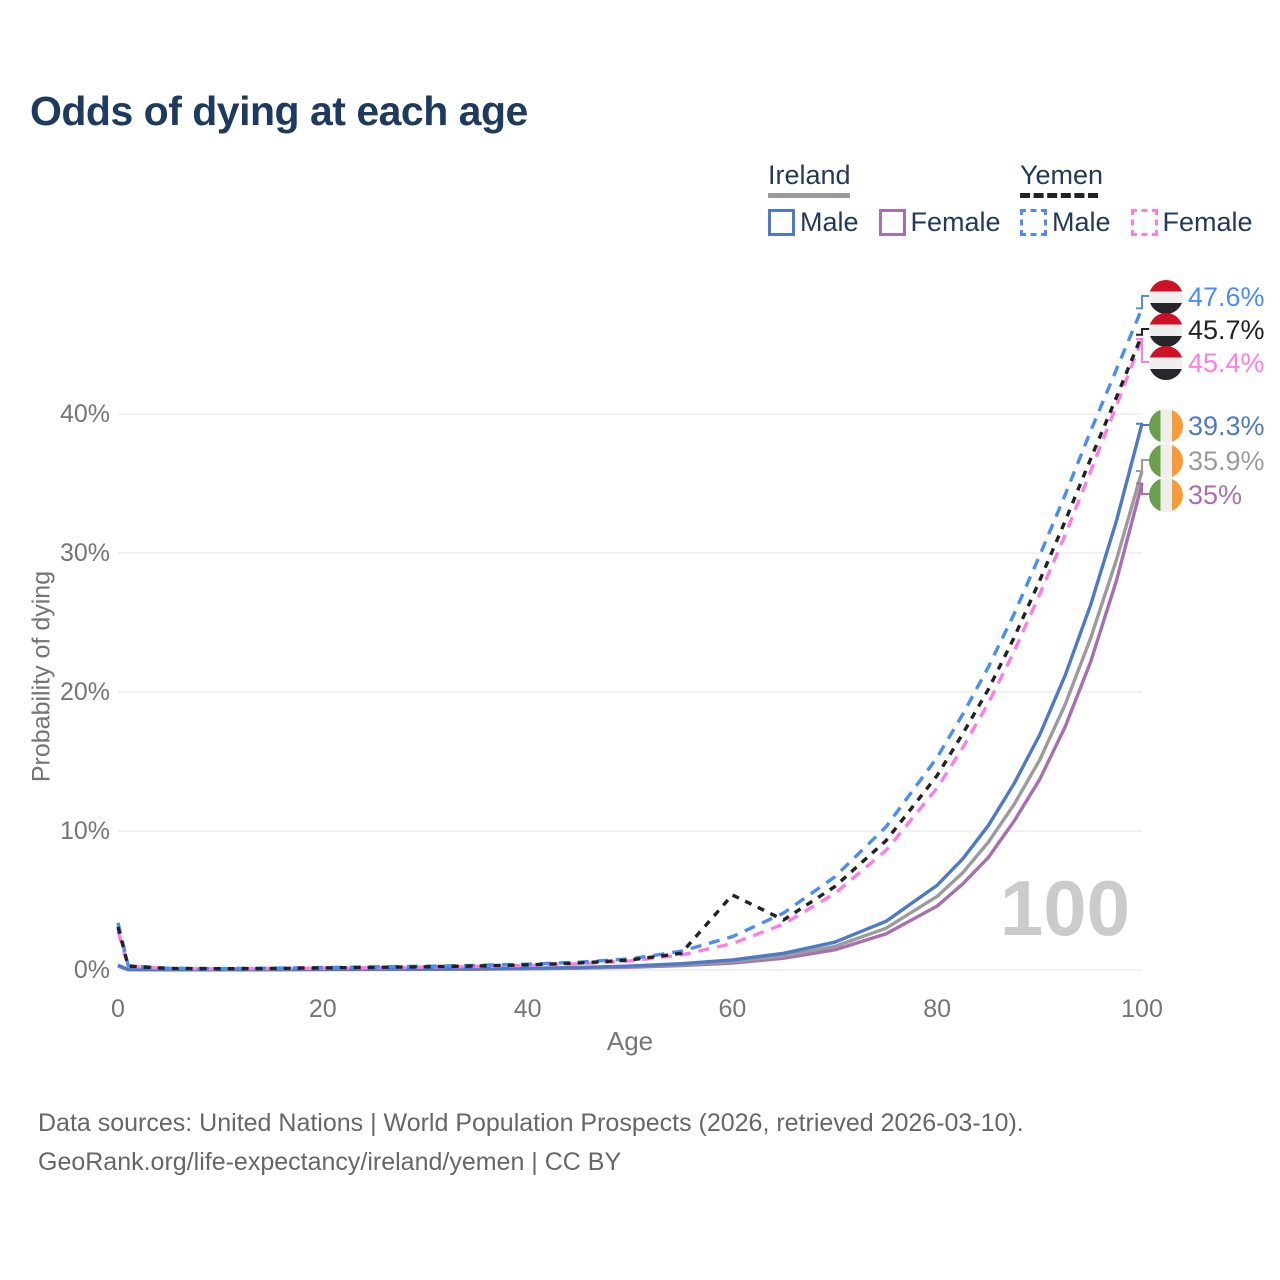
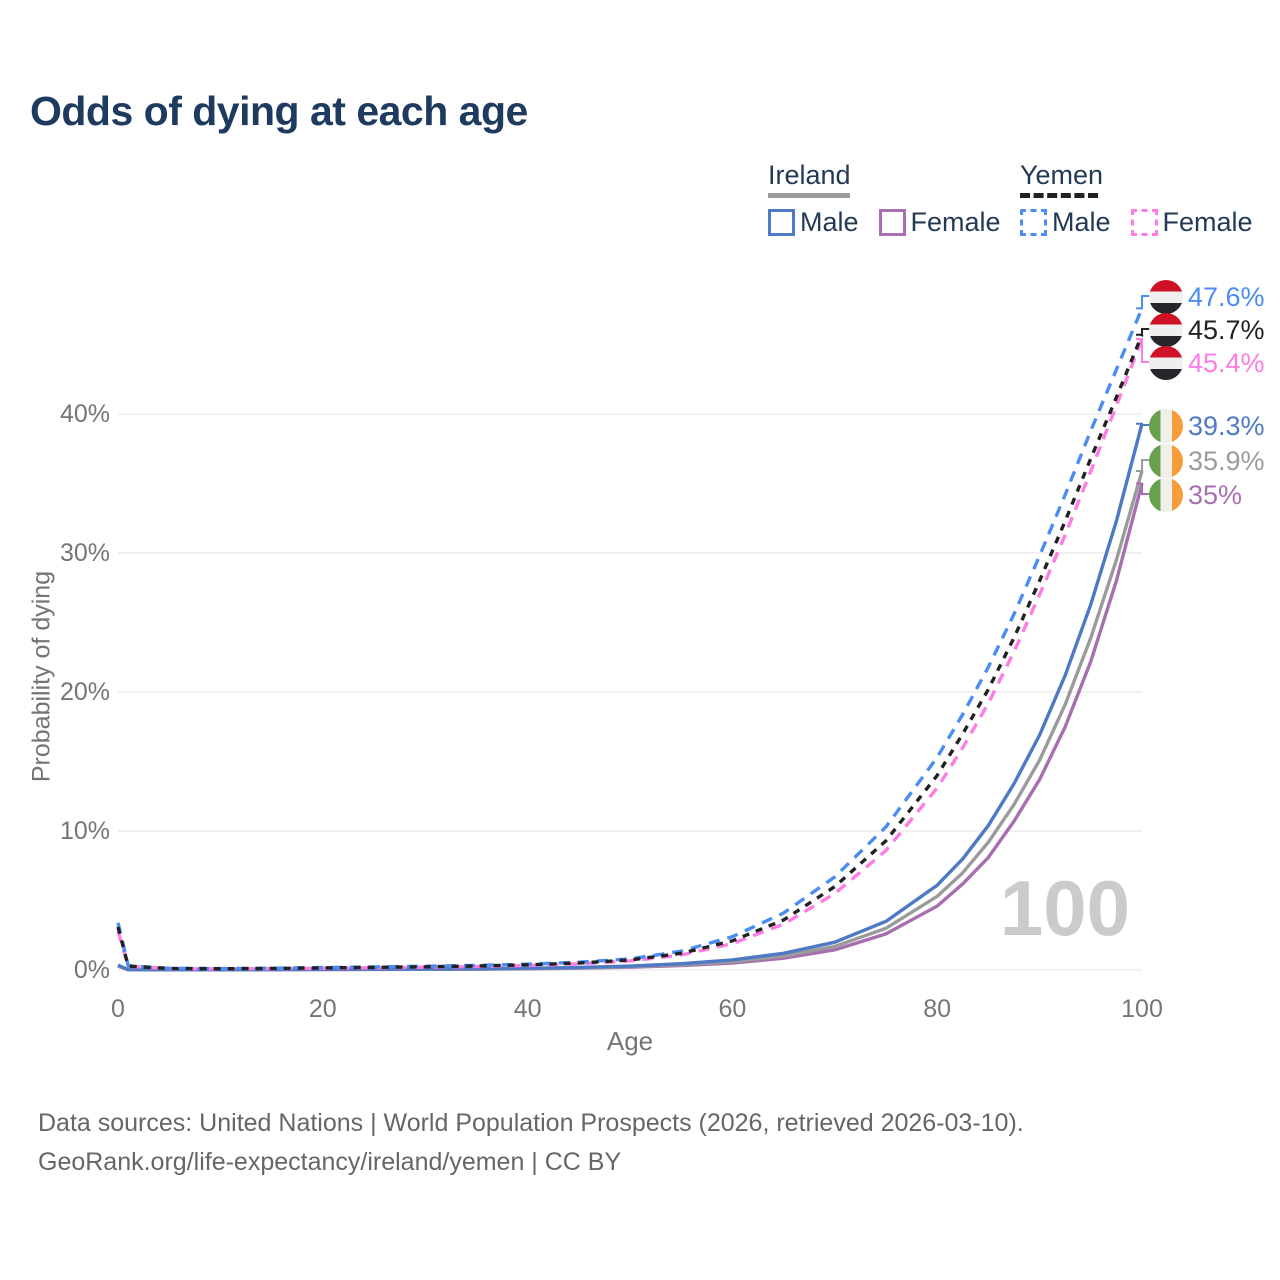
Yemen/60: 5.4% -> 2.1%
